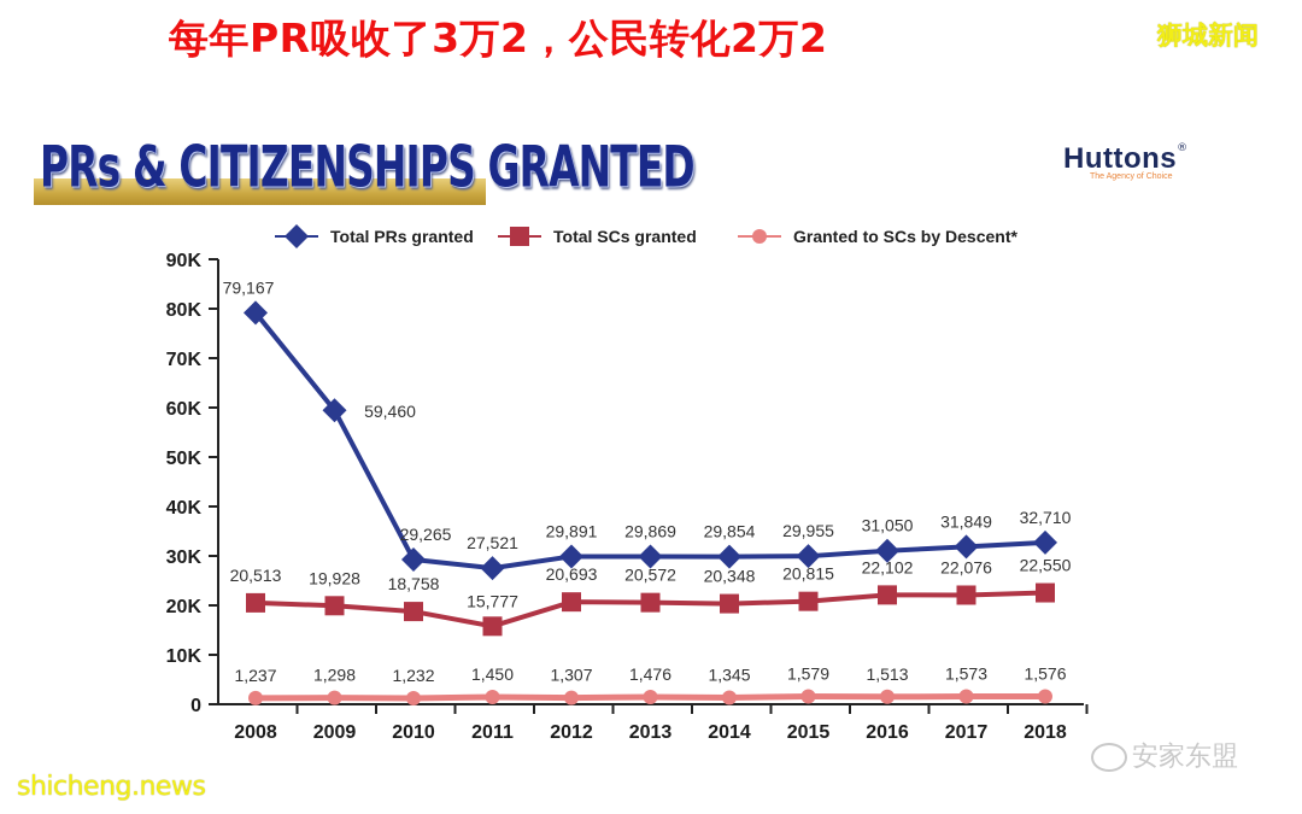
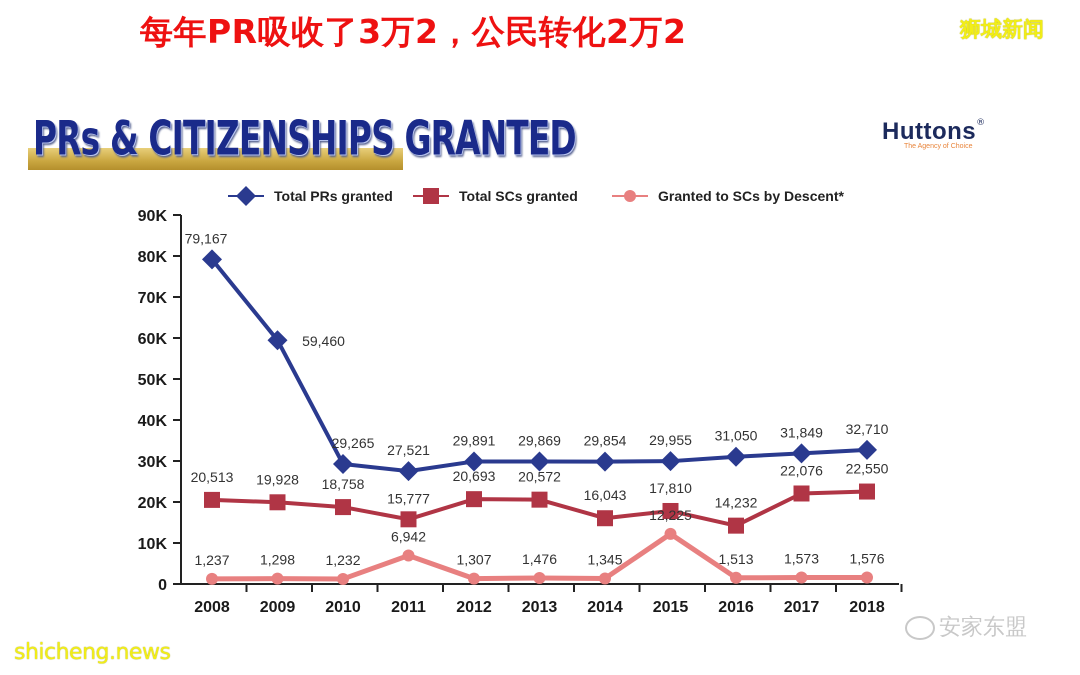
Granted to SCs by Descent*/2011: 1,450 -> 6,942
Total SCs granted/2014: 20,348 -> 16,043
Total SCs granted/2015: 20,815 -> 17,810
Granted to SCs by Descent*/2015: 1,579 -> 12,225
Total SCs granted/2016: 22,102 -> 14,232
